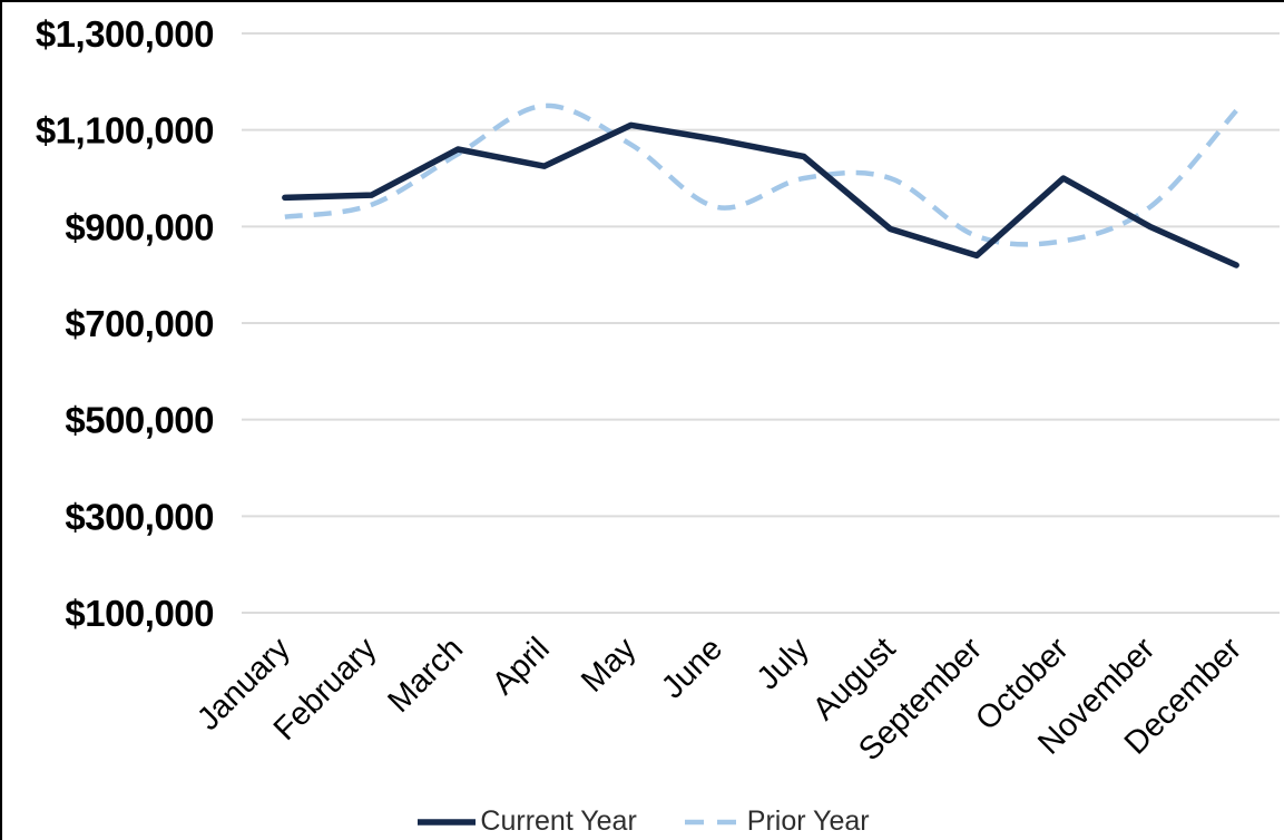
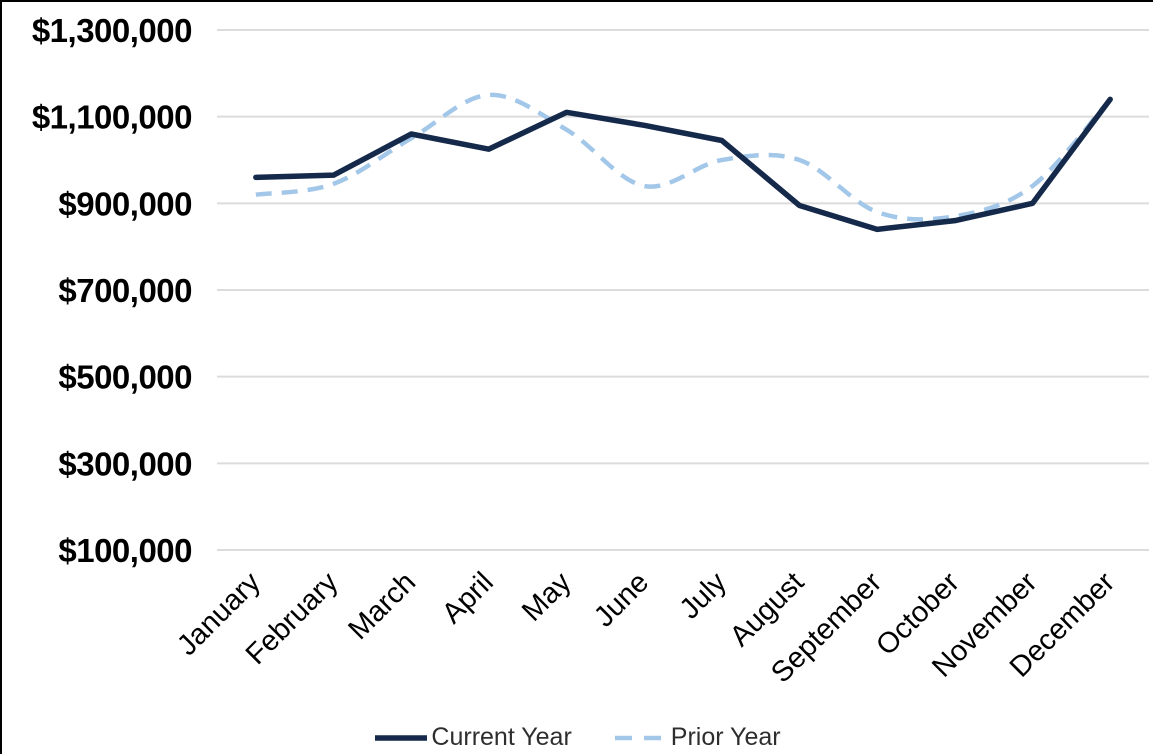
Current Year/October: $1000000 -> $860000
Current Year/December: $820000 -> $1140000
